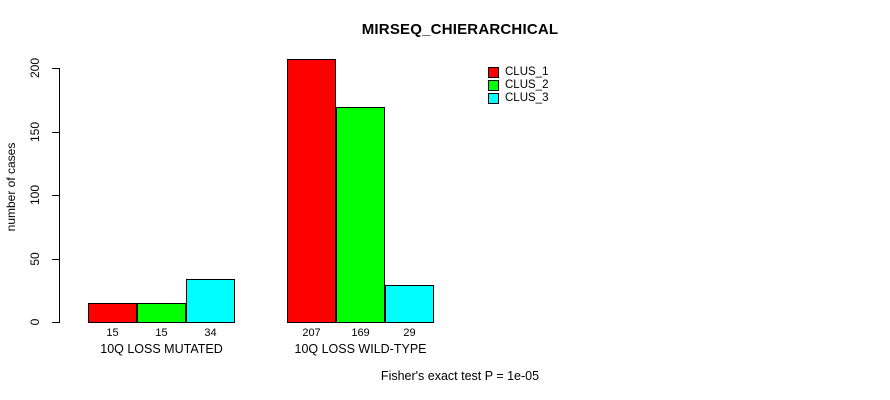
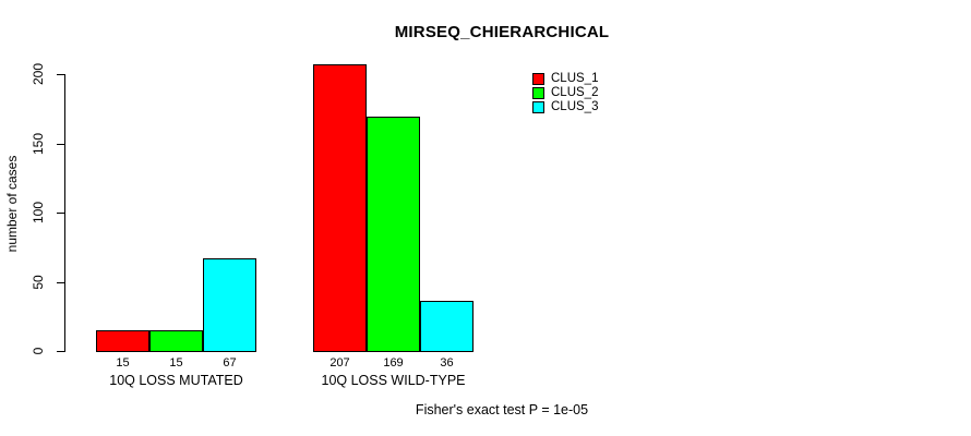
CLUS_3/10Q LOSS MUTATED: 34 -> 67
CLUS_3/10Q LOSS WILD-TYPE: 29 -> 36
